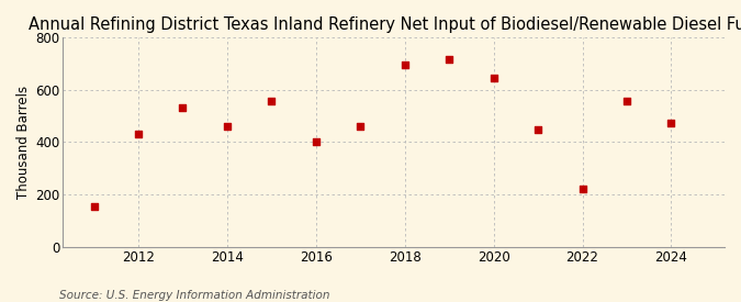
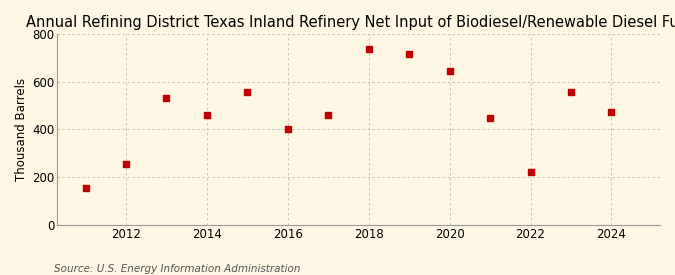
2012: 430 -> 255
2018: 695 -> 735
